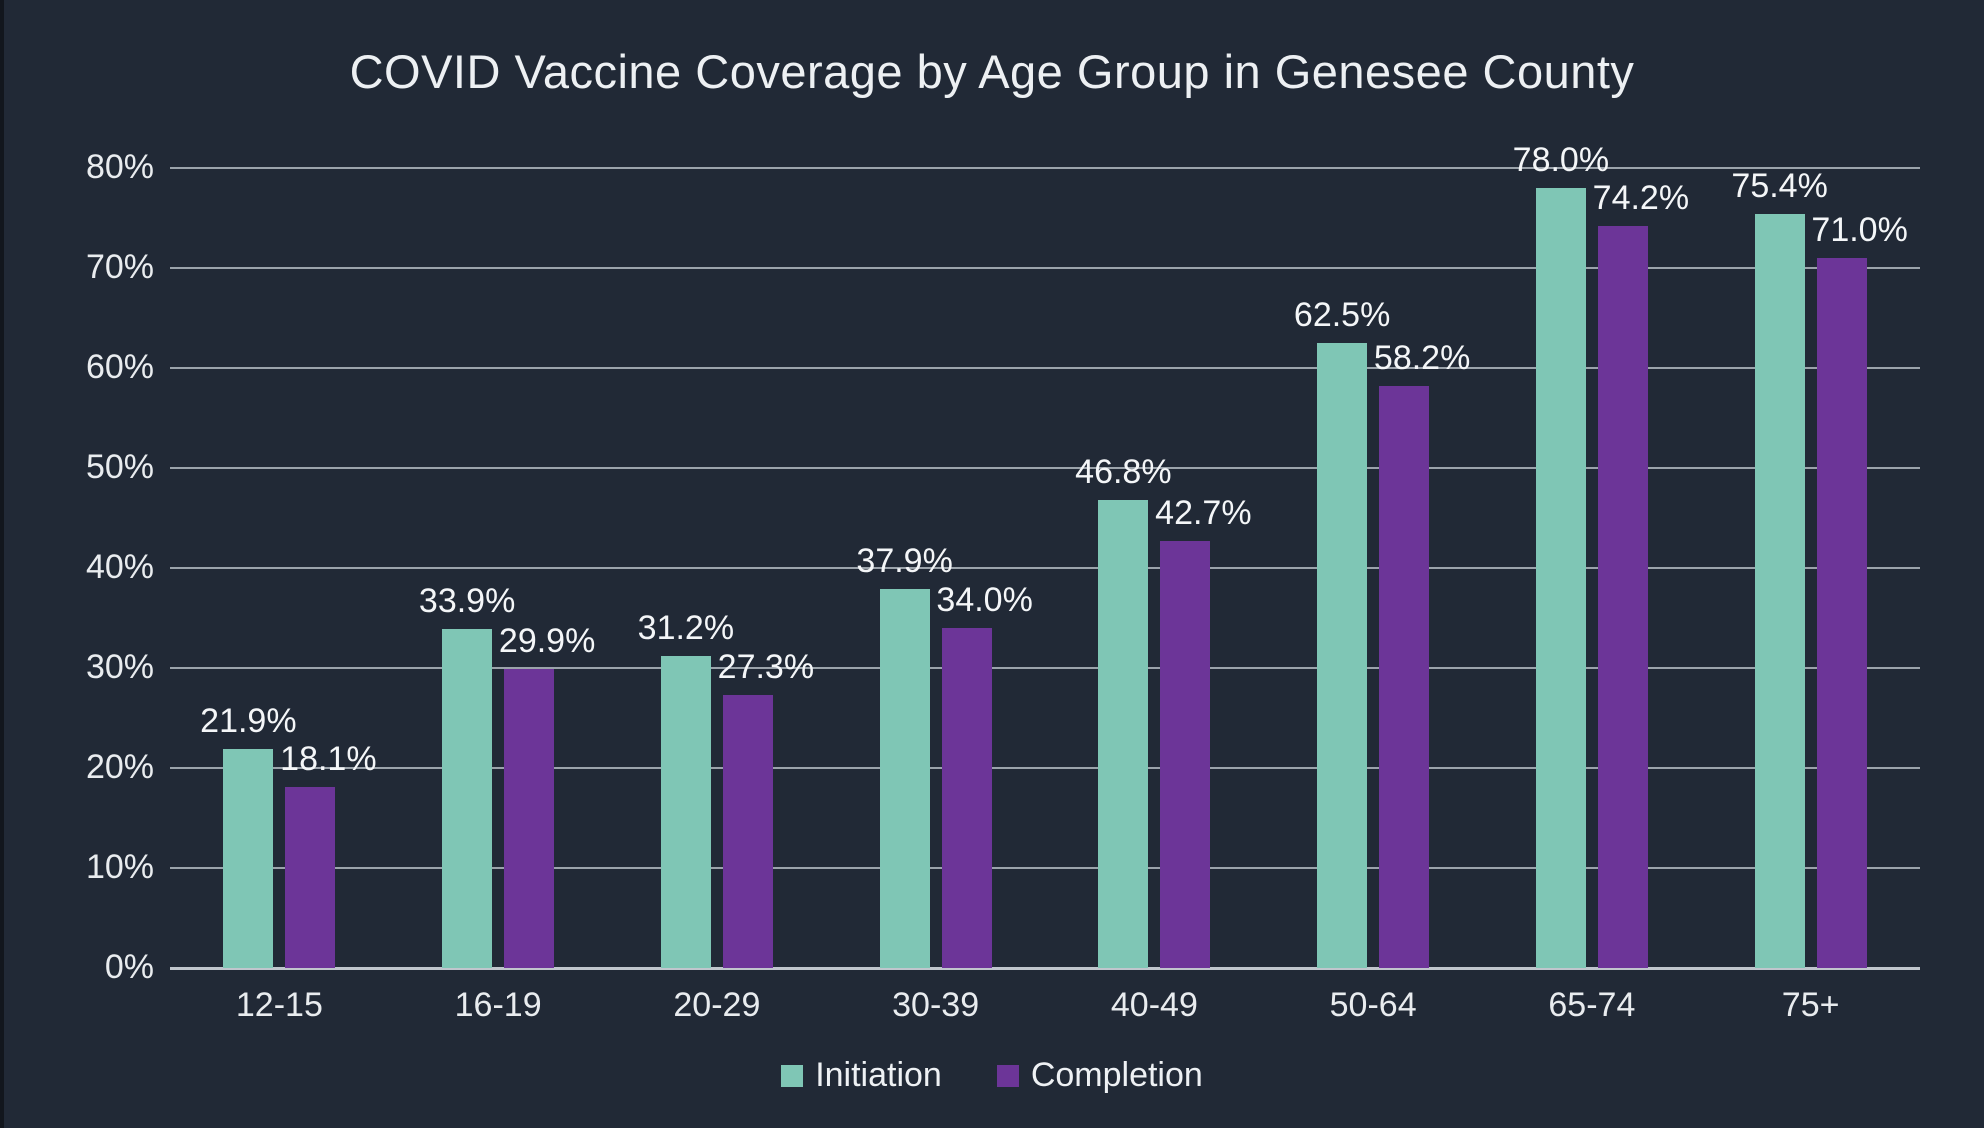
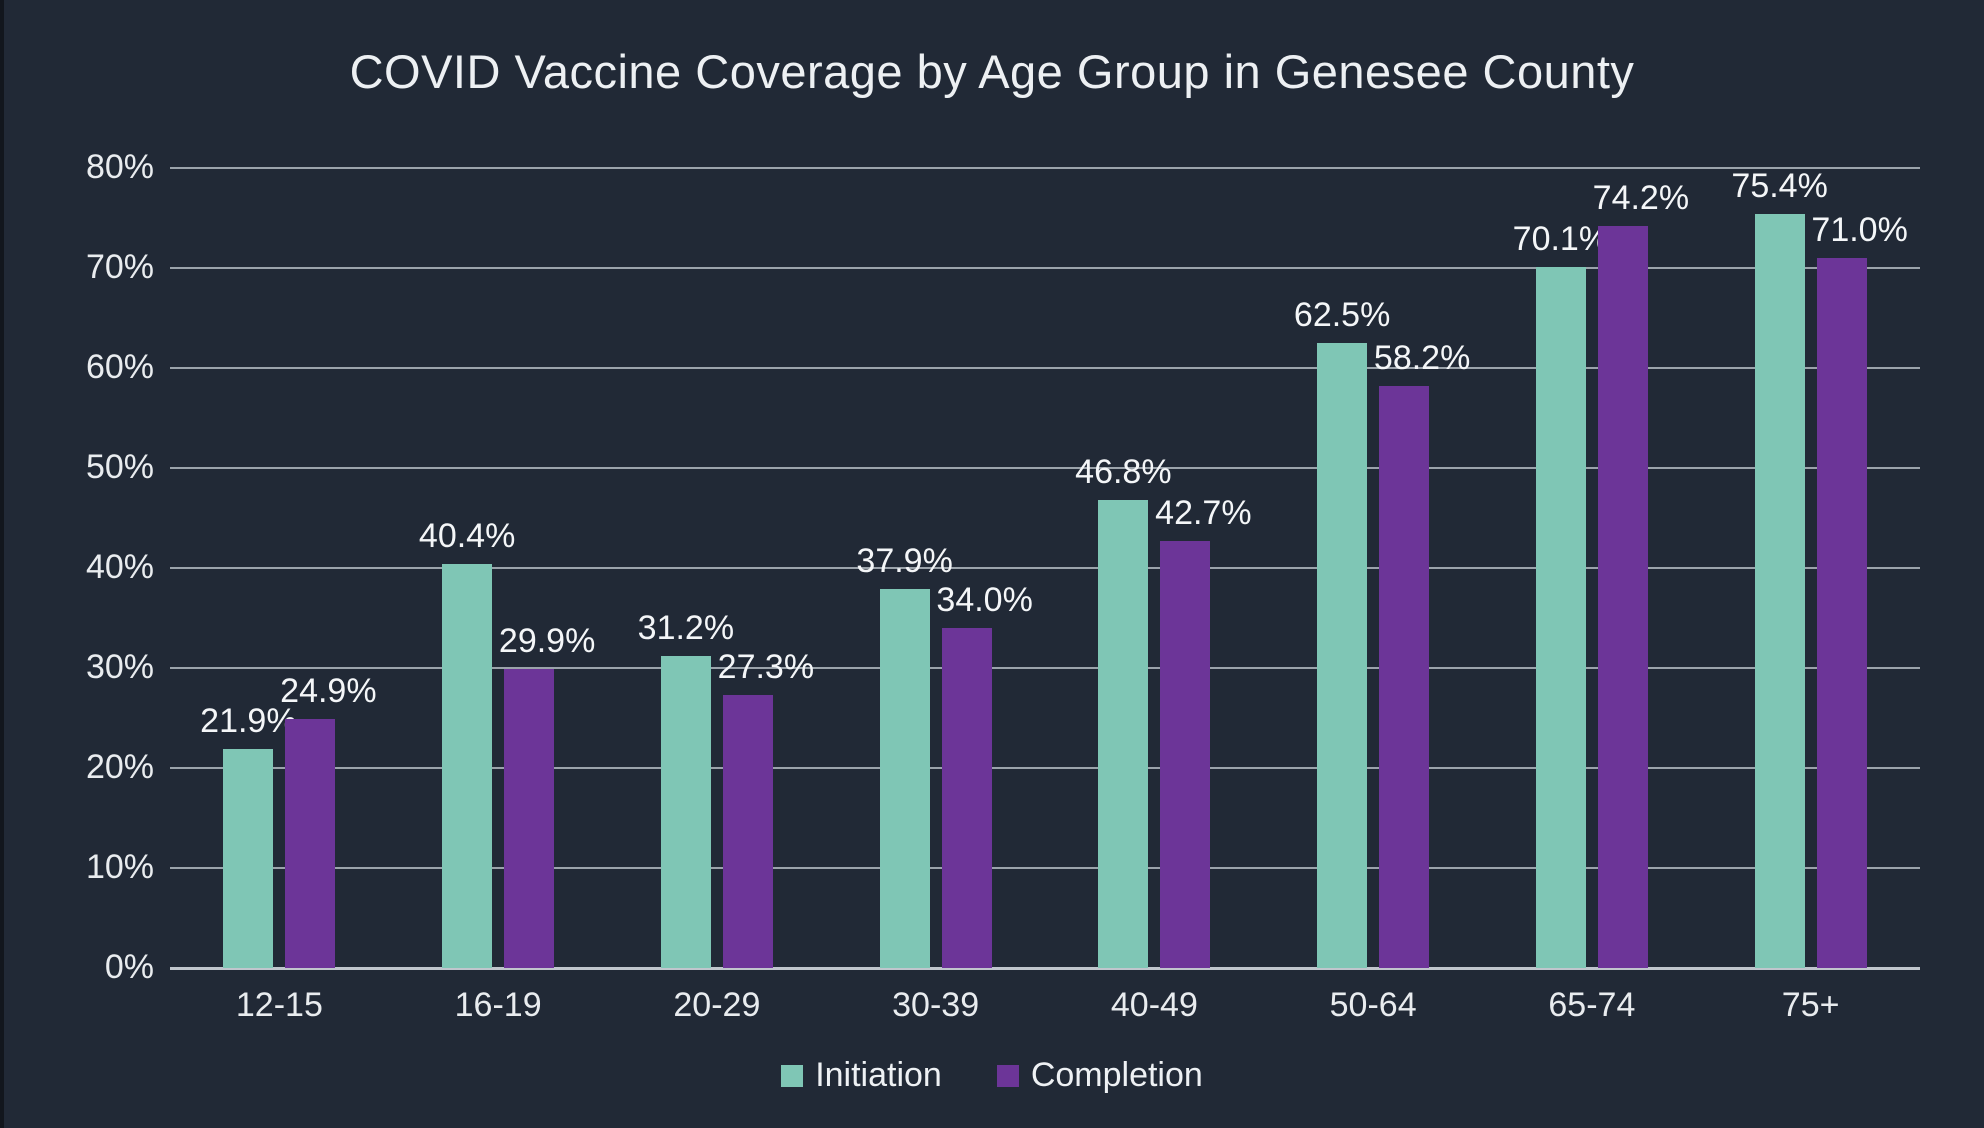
Completion/12-15: 18.1% -> 24.9%
Initiation/16-19: 33.9% -> 40.4%
Initiation/65-74: 78.0% -> 70.1%
